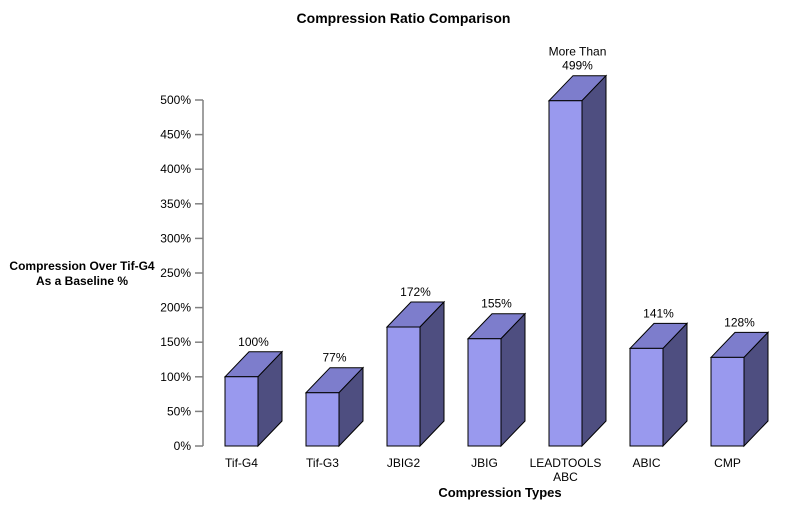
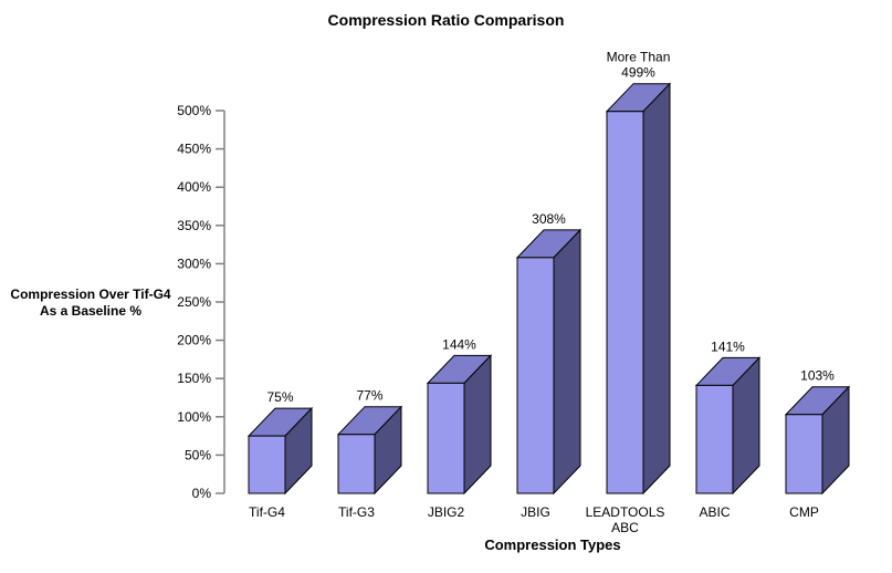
Tif-G4: 100% -> 75%
JBIG2: 172% -> 144%
JBIG: 155% -> 308%
CMP: 128% -> 103%
